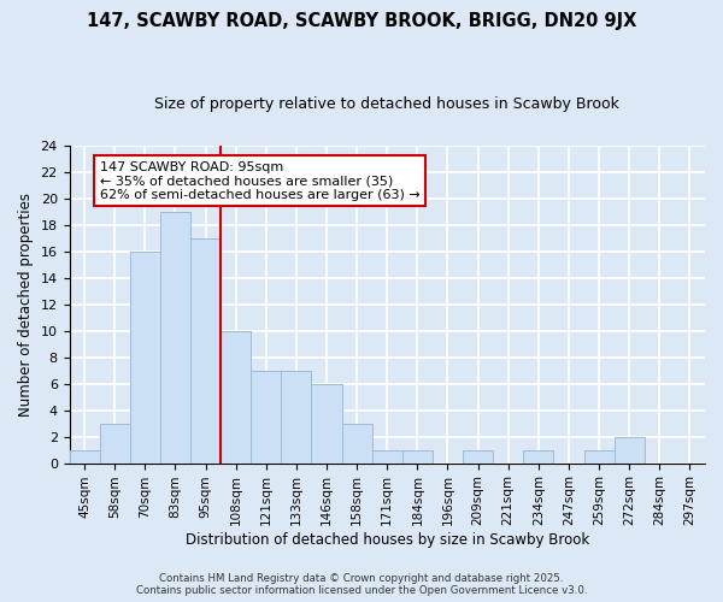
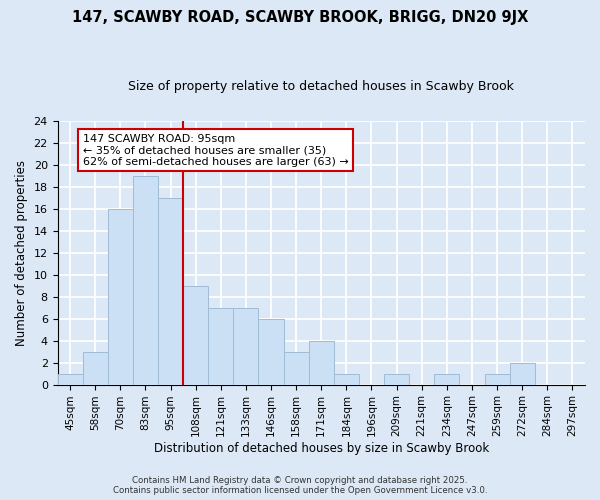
108sqm: 10 -> 9
171sqm: 1 -> 4
